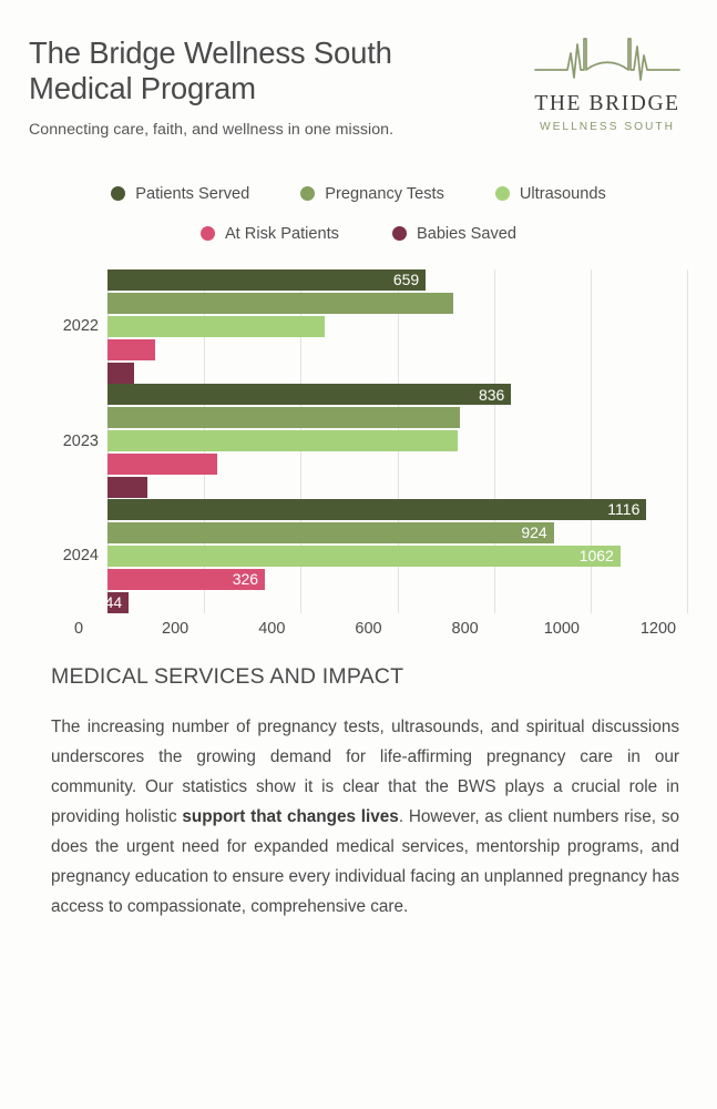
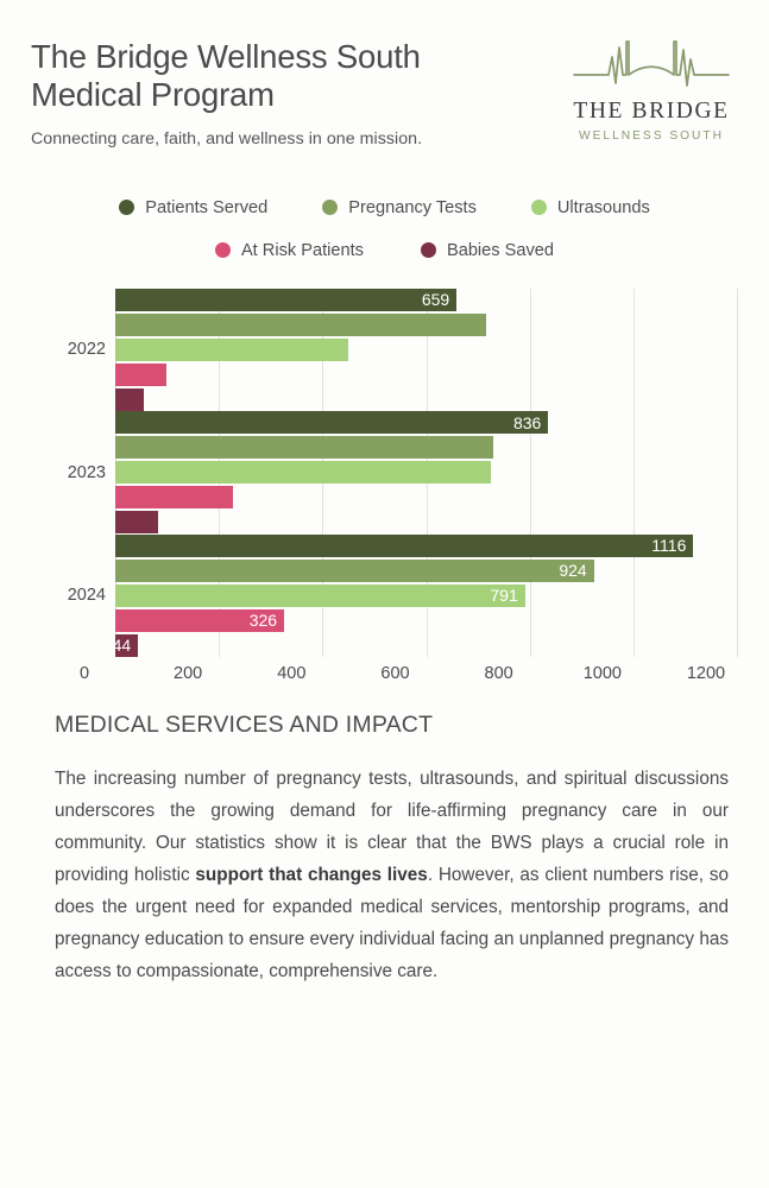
Ultrasounds/2024: 1062 -> 791
